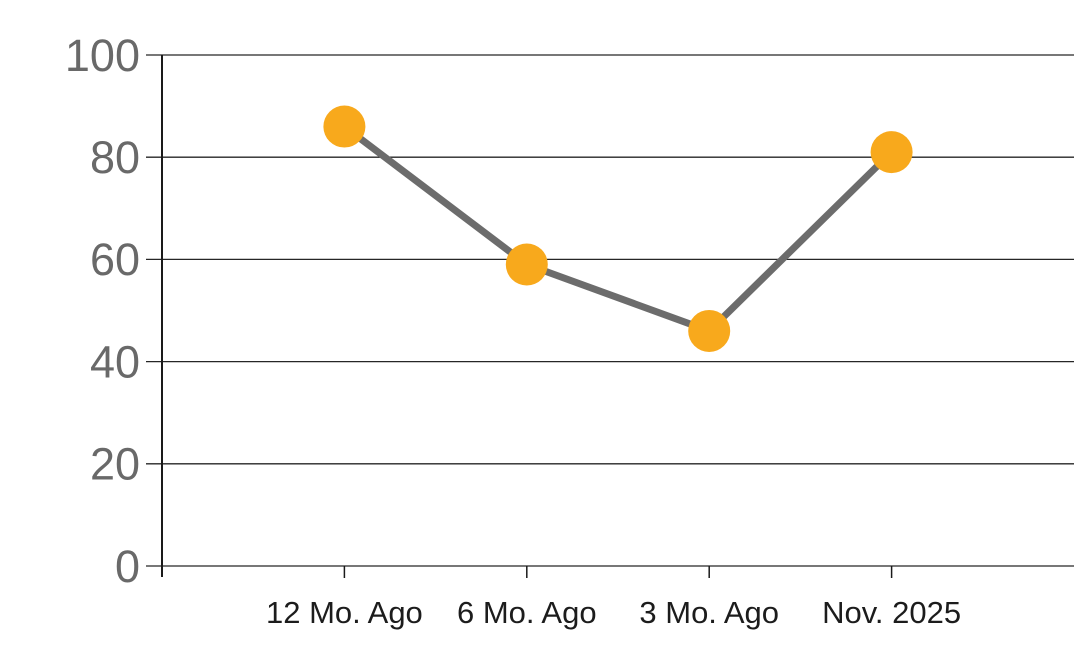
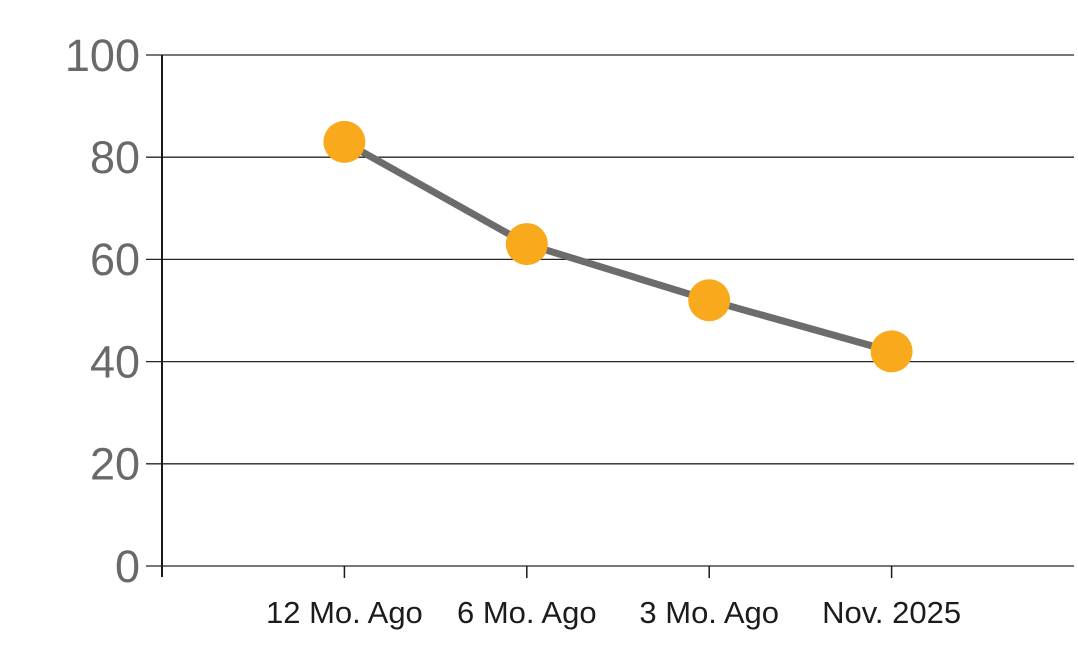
12 Mo. Ago: 86 -> 83
6 Mo. Ago: 59 -> 63
3 Mo. Ago: 46 -> 52
Nov. 2025: 81 -> 42
